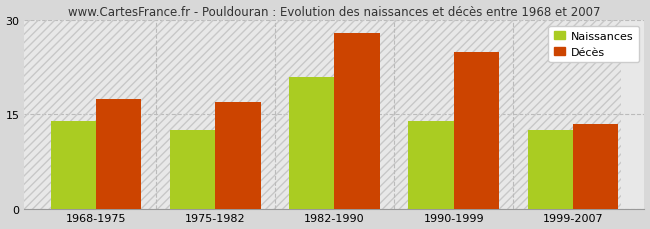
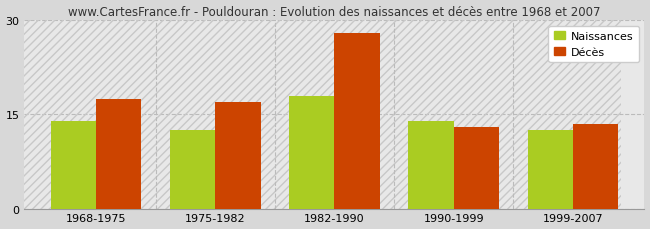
Naissances/1982-1990: 21.0 -> 18.0
Décès/1990-1999: 25.0 -> 13.0
